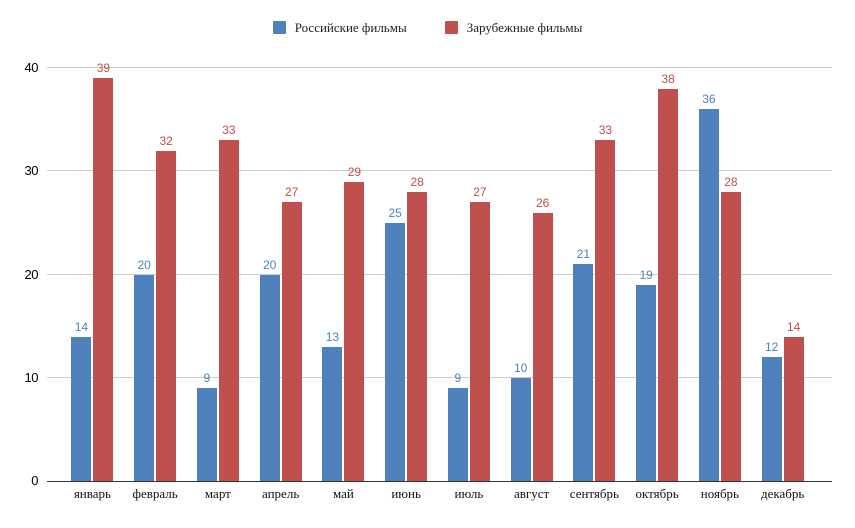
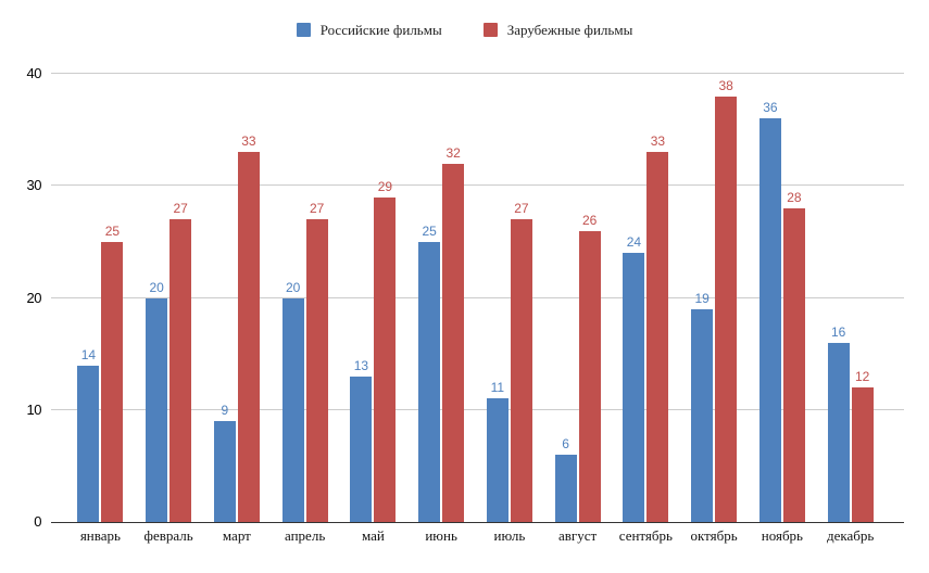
Зарубежные фильмы/январь: 39 -> 25
Зарубежные фильмы/февраль: 32 -> 27
Зарубежные фильмы/июнь: 28 -> 32
Российские фильмы/июль: 9 -> 11
Российские фильмы/август: 10 -> 6
Российские фильмы/сентябрь: 21 -> 24
Российские фильмы/декабрь: 12 -> 16
Зарубежные фильмы/декабрь: 14 -> 12
